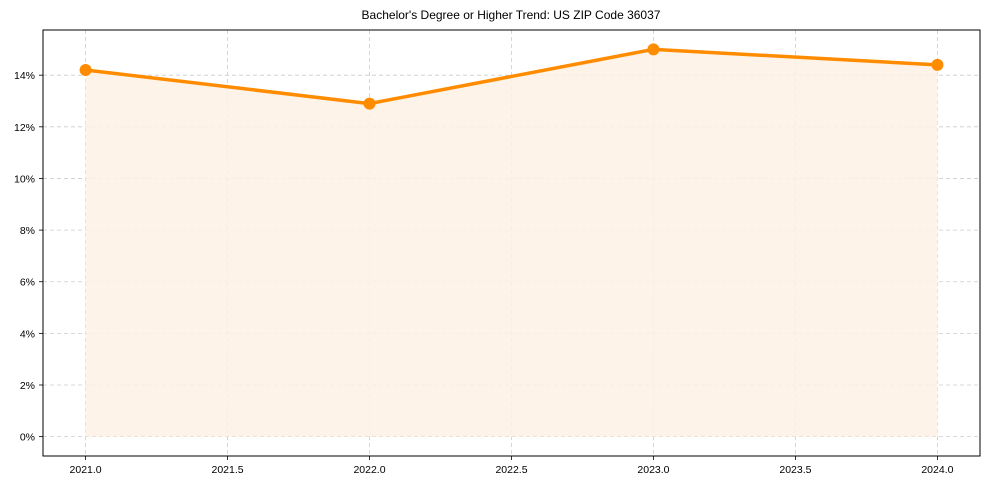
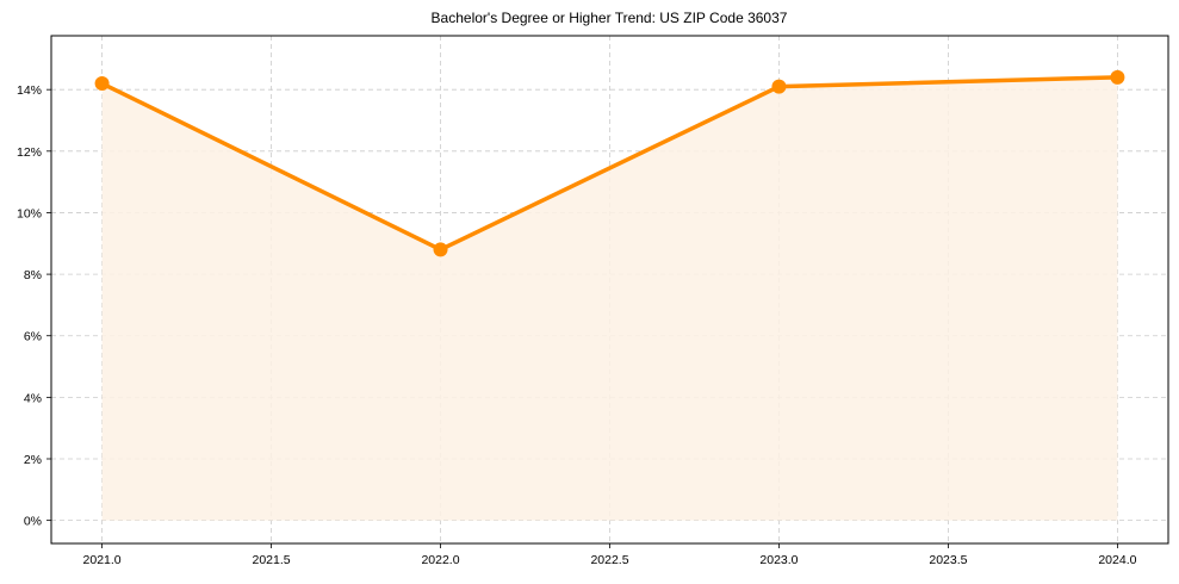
2022.0: 12.9% -> 8.8%
2023.0: 15.0% -> 14.1%
